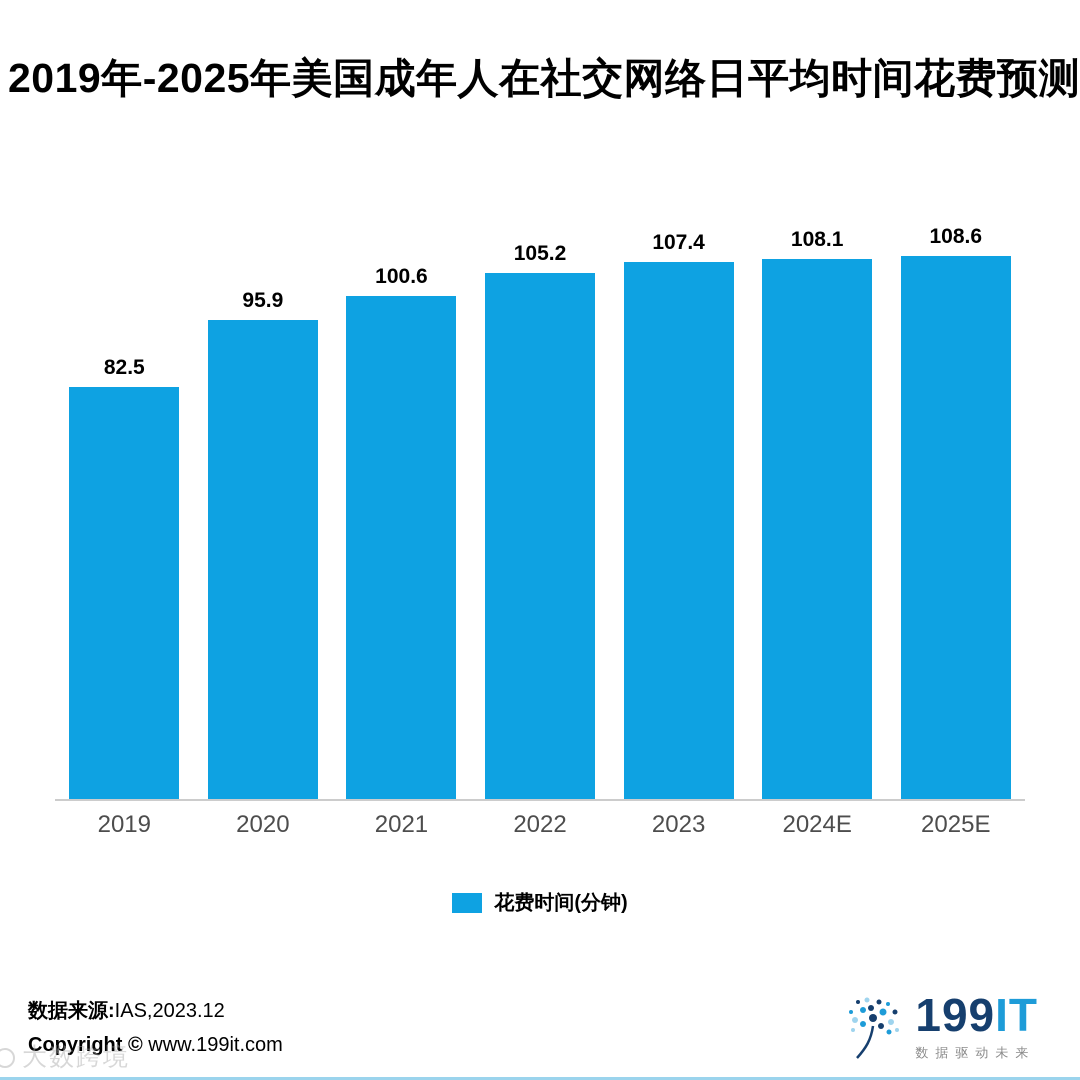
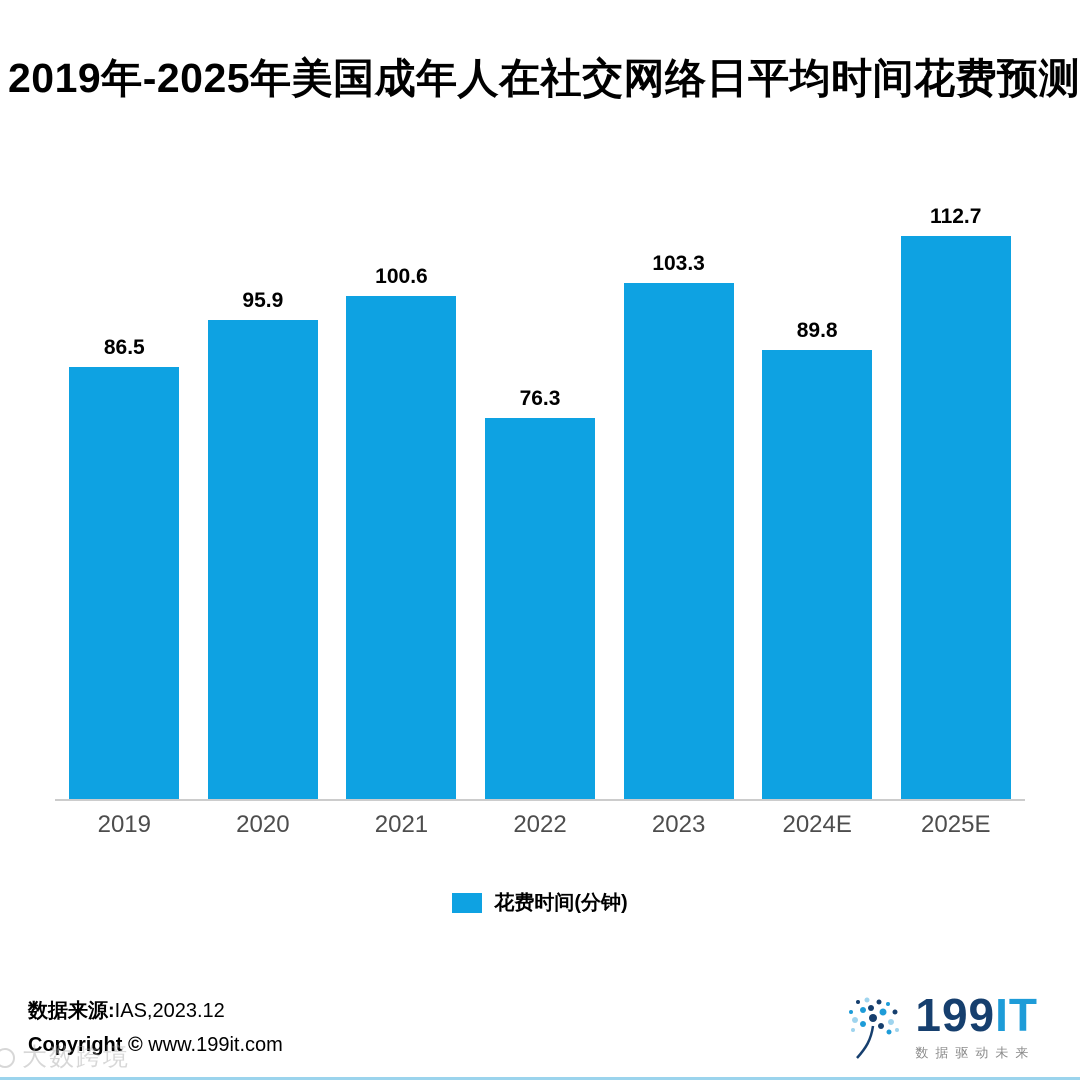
2019: 82.5 -> 86.5
2022: 105.2 -> 76.3
2023: 107.4 -> 103.3
2024E: 108.1 -> 89.8
2025E: 108.6 -> 112.7
